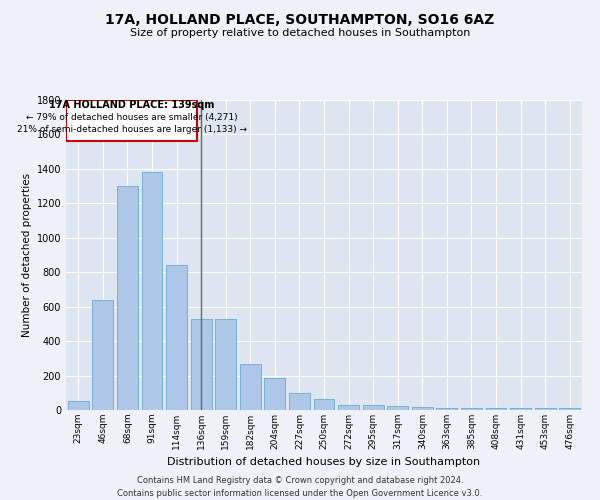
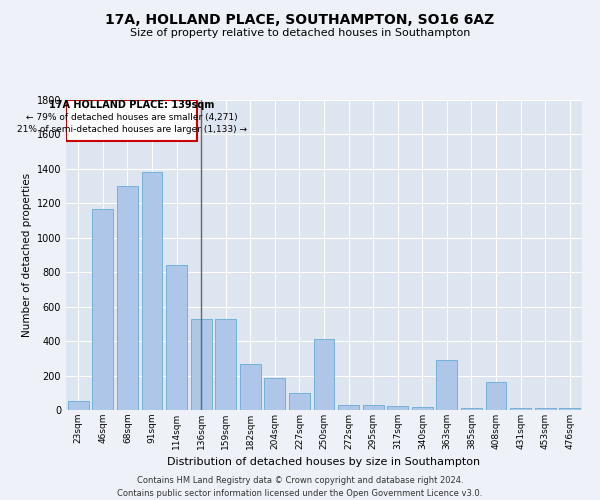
46sqm: 640 -> 1170
250sqm: 60 -> 410
363sqm: 10 -> 290
408sqm: 10 -> 160
